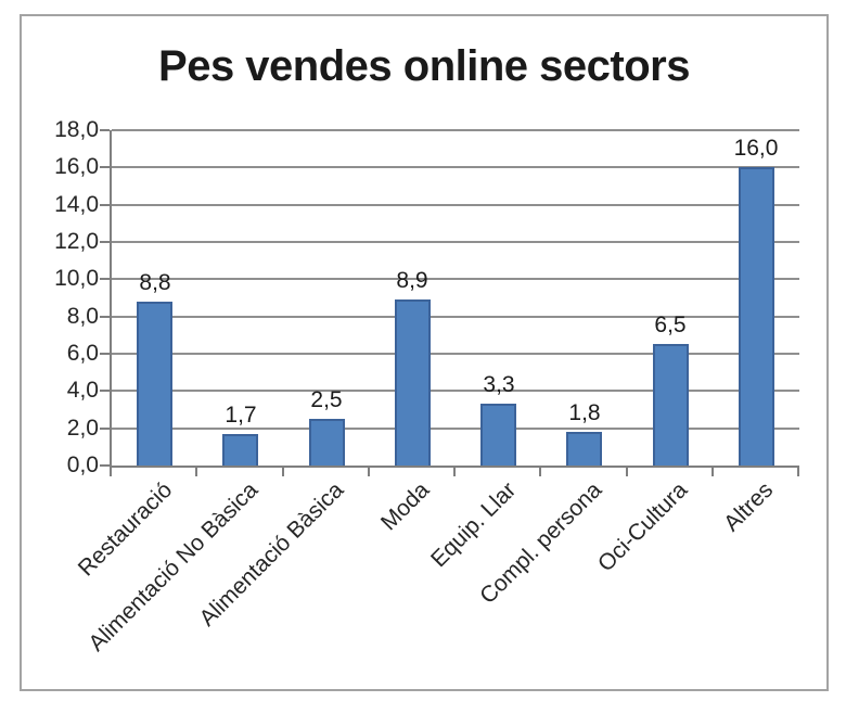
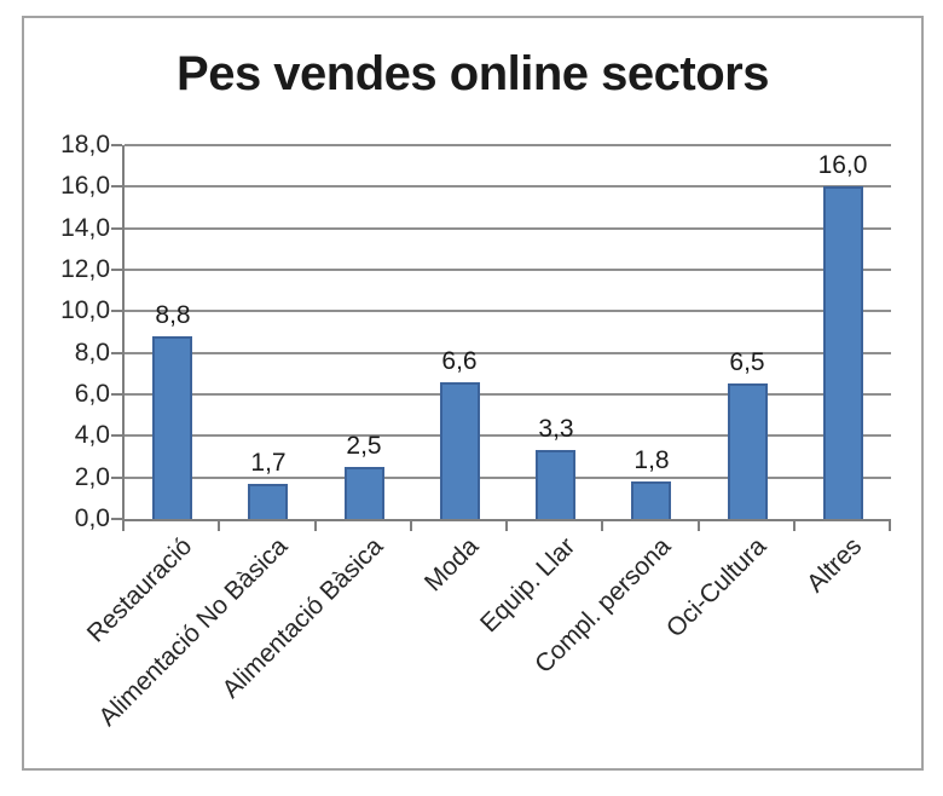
Moda: 8,9 -> 6,6
